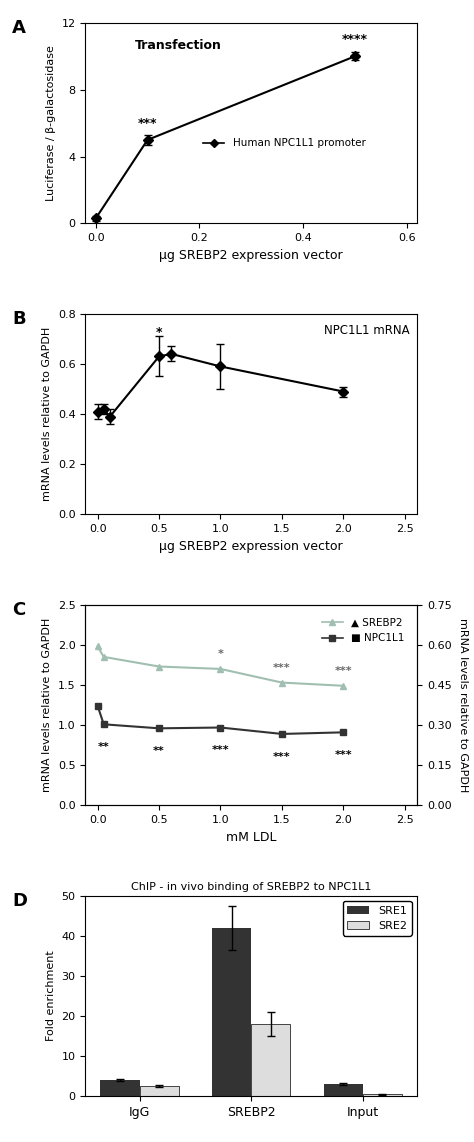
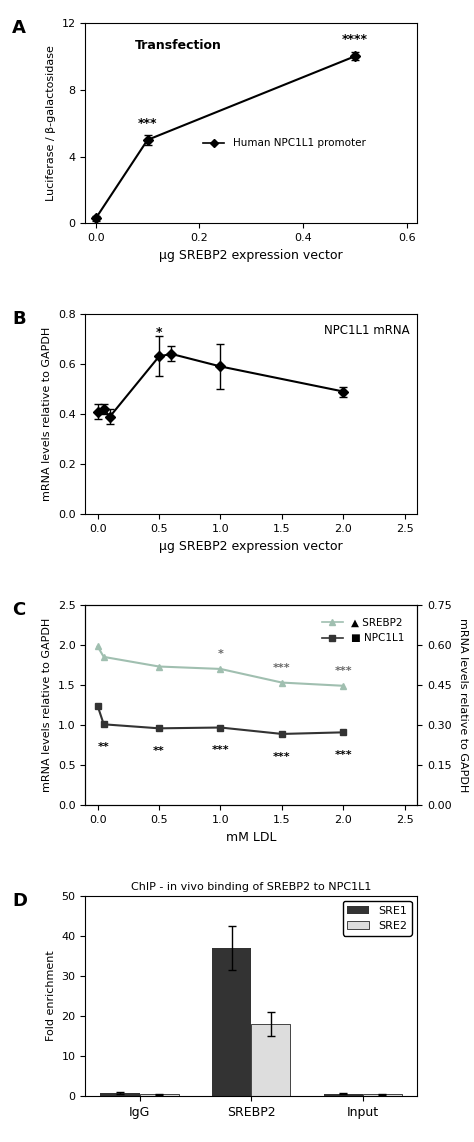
ChIP - in vivo binding of SREBP2 to NPC1L1/SRE1/IgG: 4.0 -> 0.8
ChIP - in vivo binding of SREBP2 to NPC1L1/SRE2/IgG: 2.5 -> 0.5
ChIP - in vivo binding of SREBP2 to NPC1L1/SRE1/SREBP2: 42.0 -> 37.0
ChIP - in vivo binding of SREBP2 to NPC1L1/SRE1/Input: 3.0 -> 0.7
